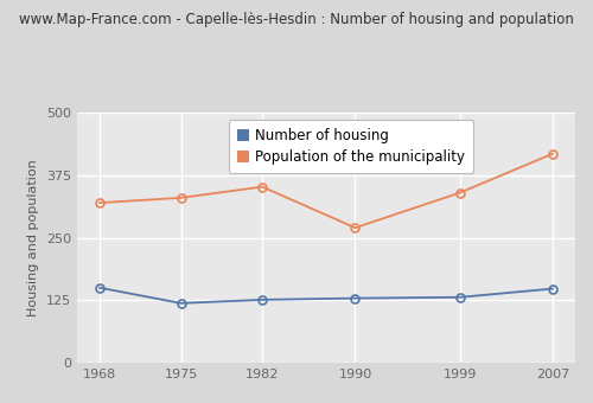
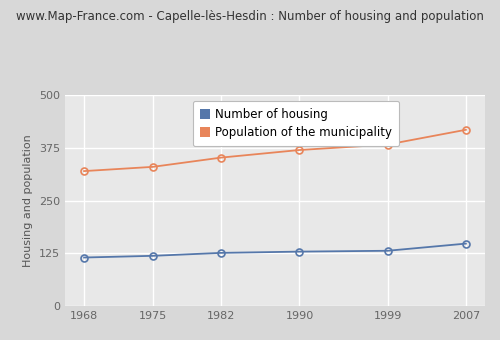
Number of housing/1968: 150 -> 115
Population of the municipality/1990: 270 -> 370
Population of the municipality/1999: 340 -> 383
